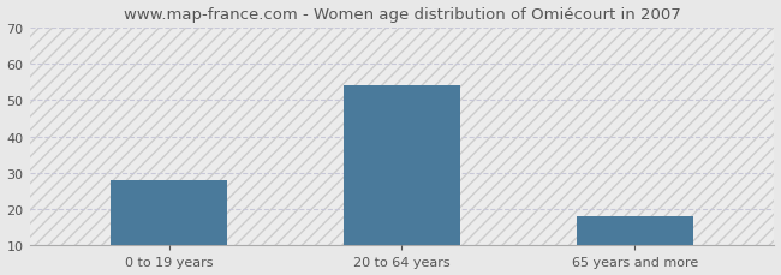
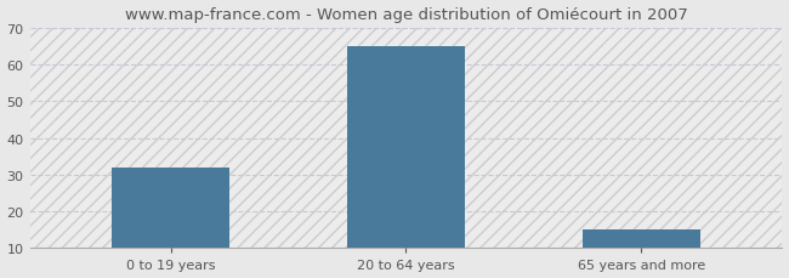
0 to 19 years: 28 -> 32
20 to 64 years: 54 -> 65
65 years and more: 18 -> 15
